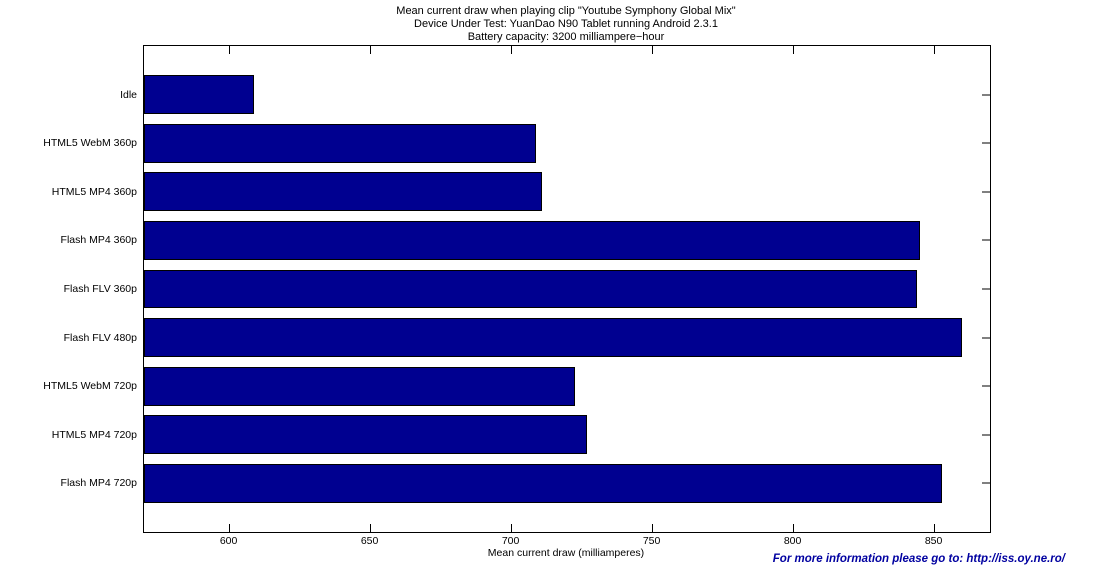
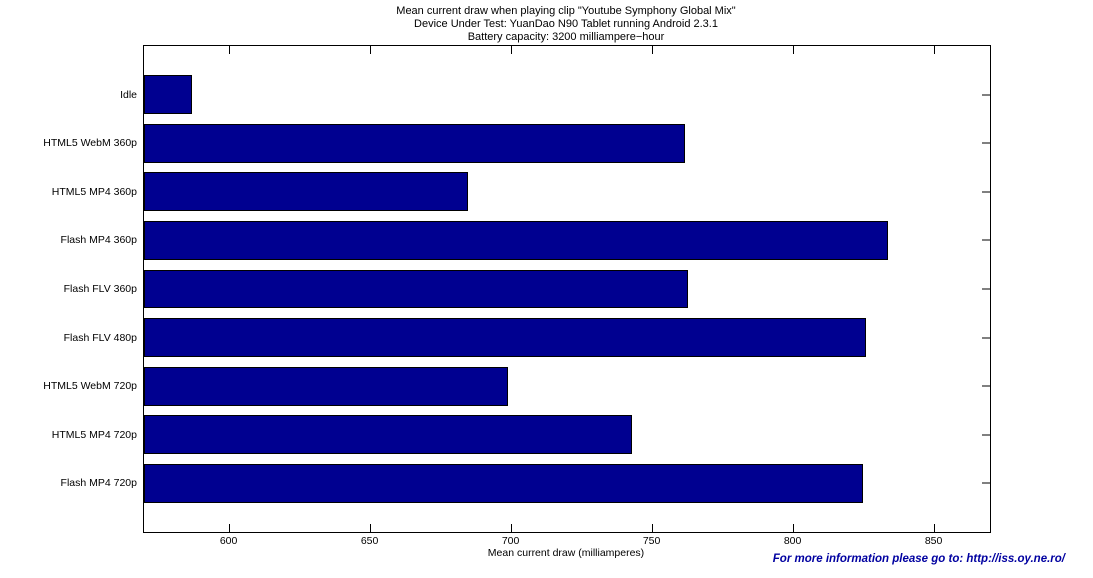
Idle: 609 -> 587
HTML5 WebM 360p: 709 -> 762
HTML5 MP4 360p: 711 -> 685
Flash MP4 360p: 845 -> 834
Flash FLV 360p: 844 -> 763
Flash FLV 480p: 860 -> 826
HTML5 WebM 720p: 723 -> 699
HTML5 MP4 720p: 727 -> 743
Flash MP4 720p: 853 -> 825
